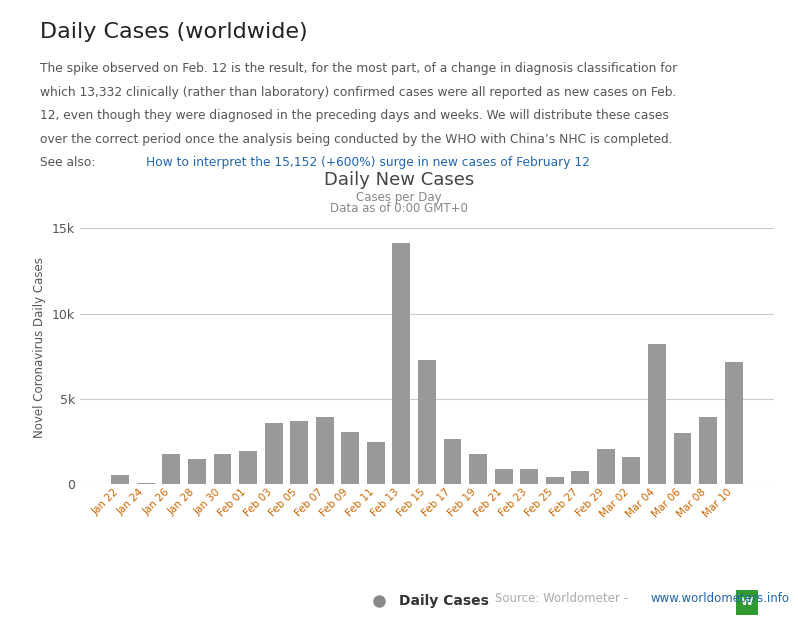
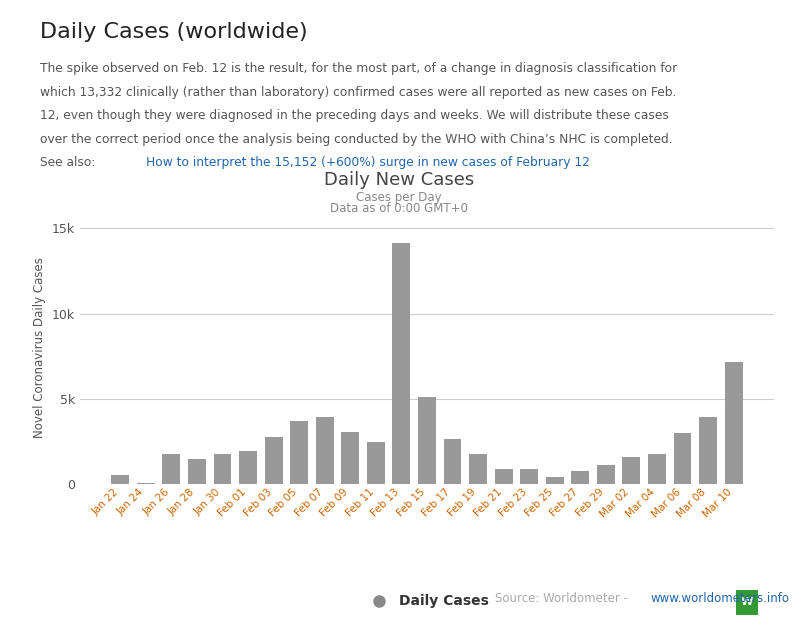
Feb 03: 3.6k -> 2.8k
Feb 15: 7.3k -> 5.1k
Feb 29: 2.1k -> 1.2k
Mar 04: 8.2k -> 1.8k
